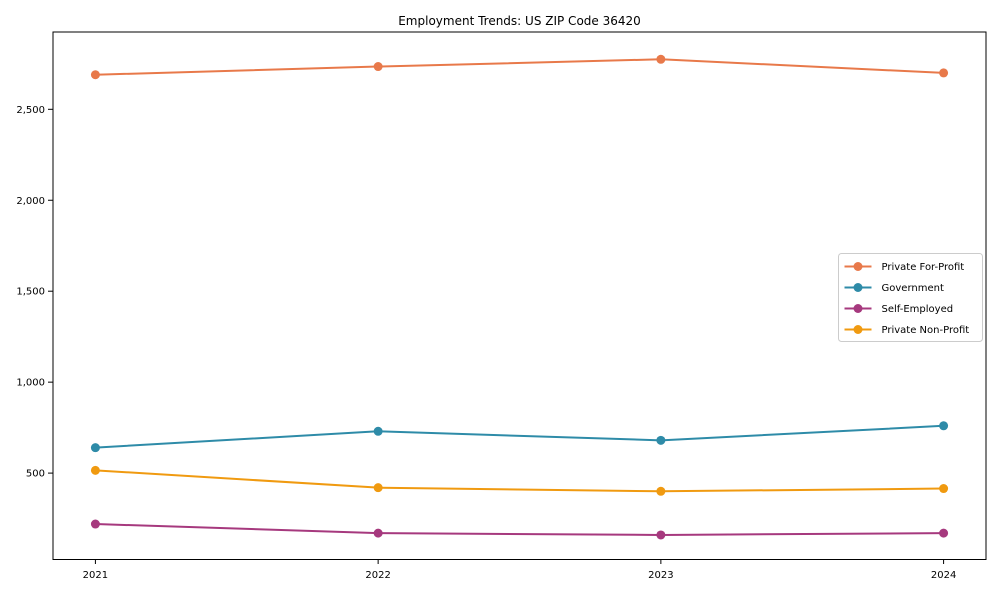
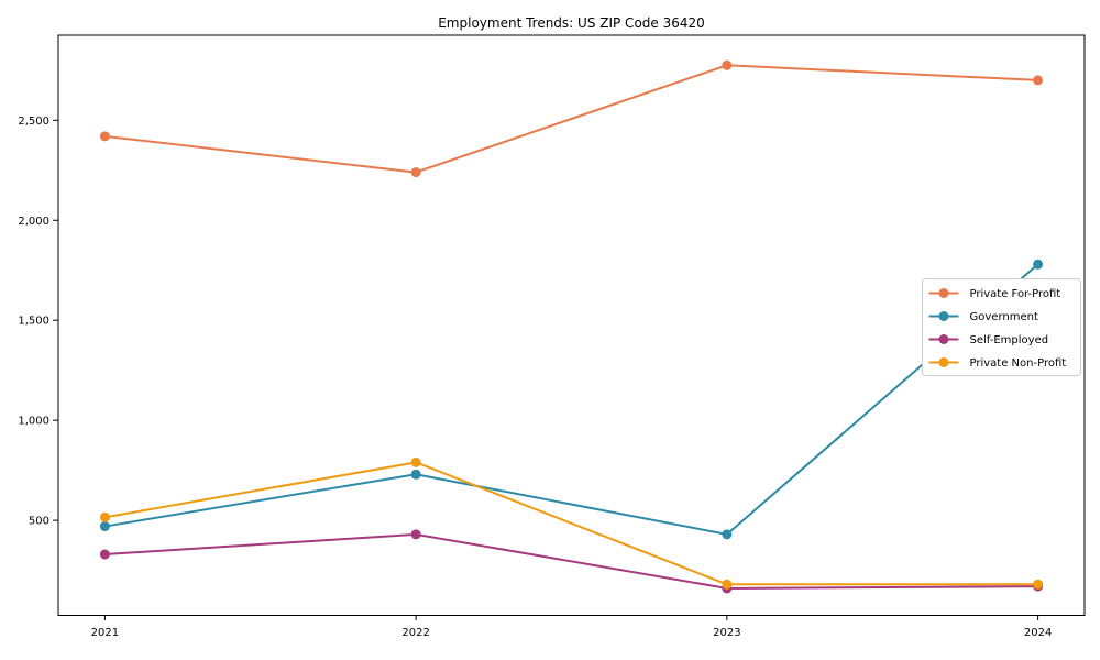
Private For-Profit/2021: 2690 -> 2420
Government/2021: 640 -> 470
Self-Employed/2021: 220 -> 330
Private For-Profit/2022: 2740 -> 2240
Self-Employed/2022: 170 -> 430
Private Non-Profit/2022: 420 -> 790
Government/2023: 680 -> 430
Private Non-Profit/2023: 400 -> 180
Government/2024: 760 -> 1780
Private Non-Profit/2024: 420 -> 180
